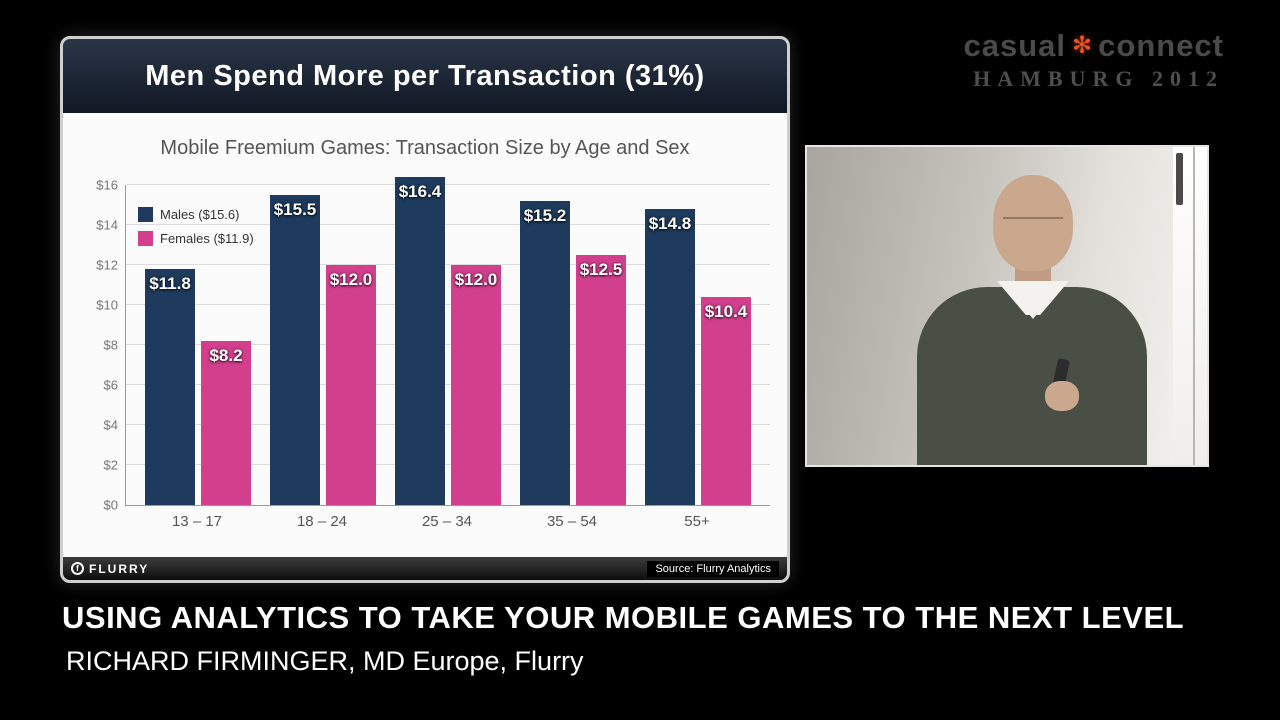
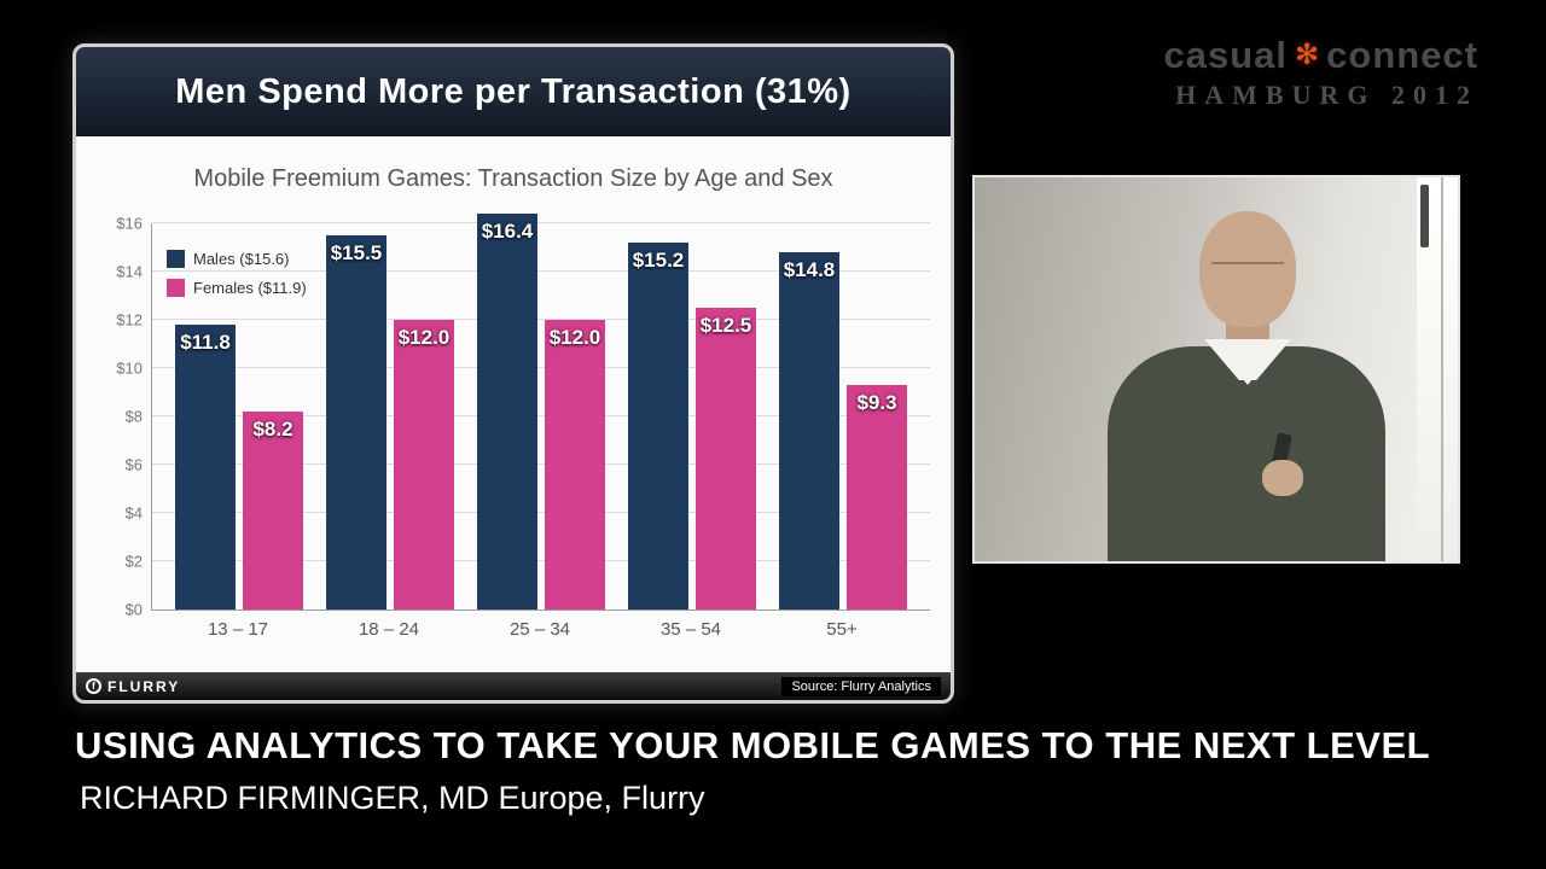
Females ($11.9)/55+: $10.4 -> $9.3
